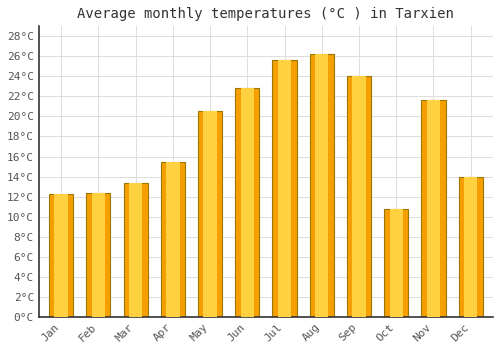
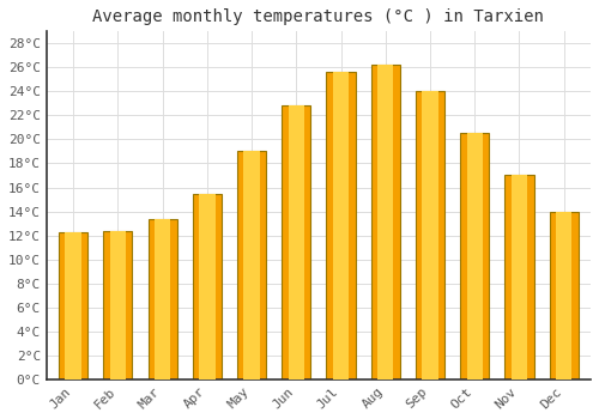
May: 20.5°C -> 19.0°C
Oct: 10.8°C -> 20.5°C
Nov: 21.6°C -> 17.0°C
